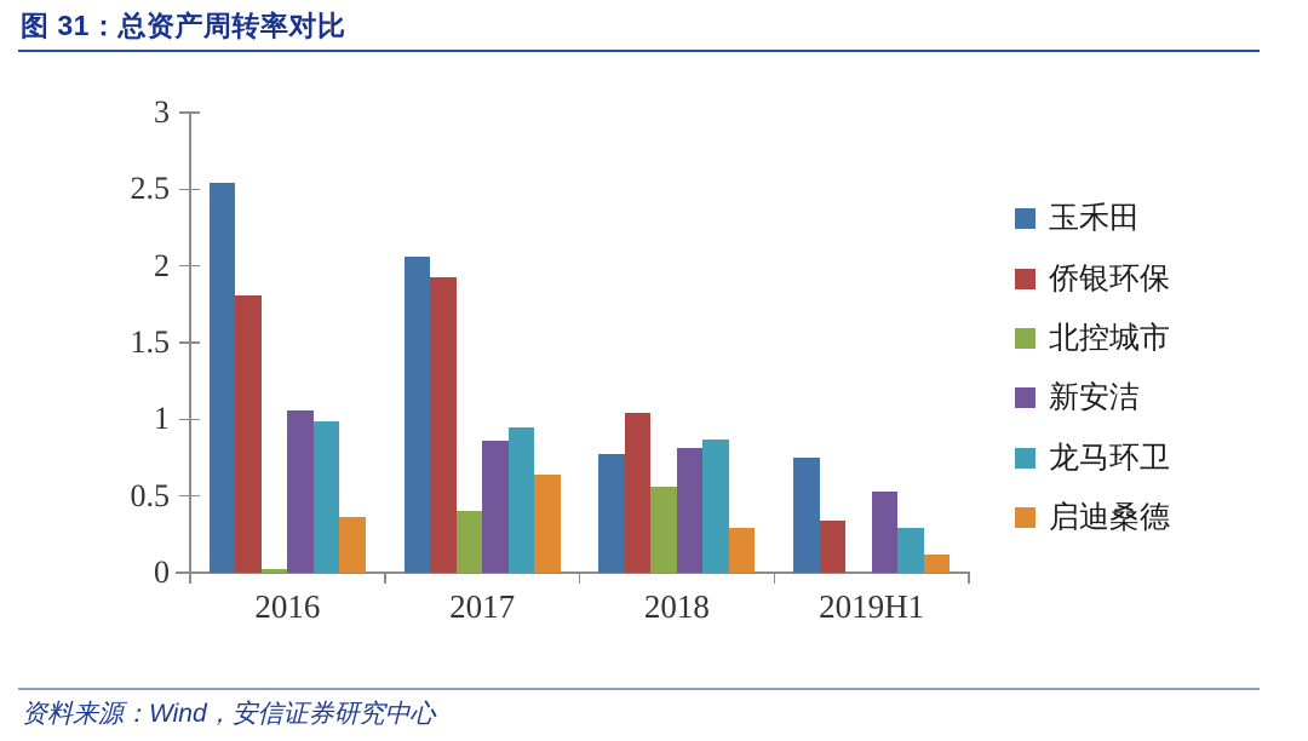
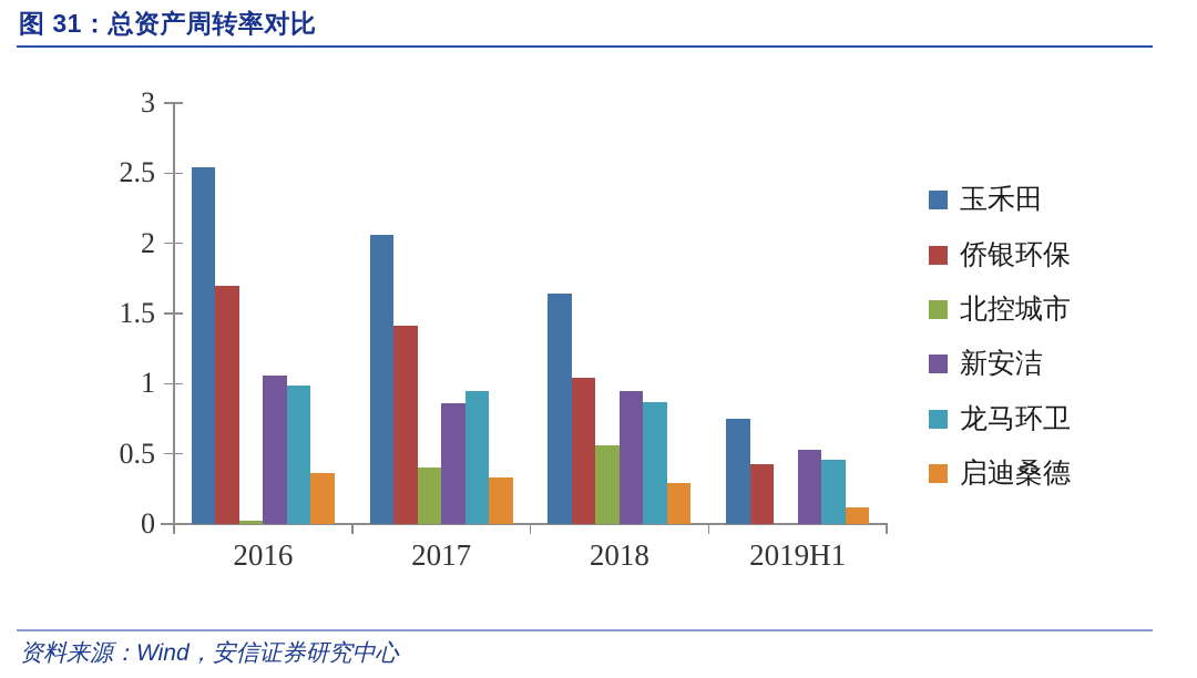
侨银环保/2016: 1.81 -> 1.70
侨银环保/2017: 1.93 -> 1.41
启迪桑德/2017: 0.64 -> 0.33
玉禾田/2018: 0.77 -> 1.64
新安洁/2018: 0.81 -> 0.95
侨银环保/2019H1: 0.34 -> 0.43
龙马环卫/2019H1: 0.29 -> 0.46
